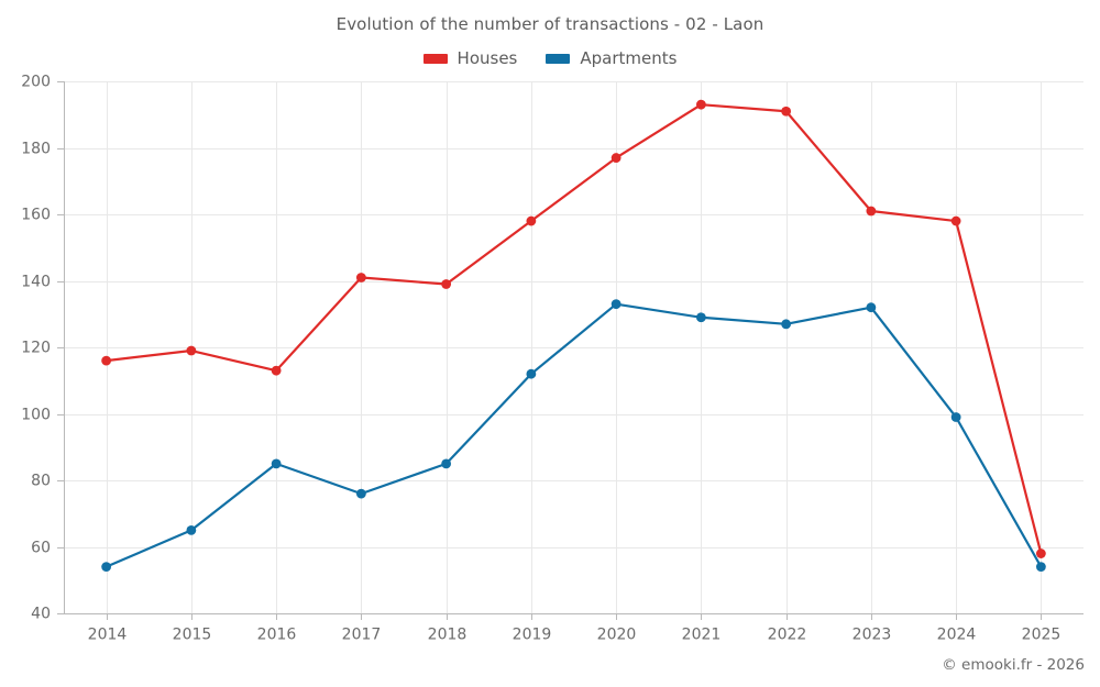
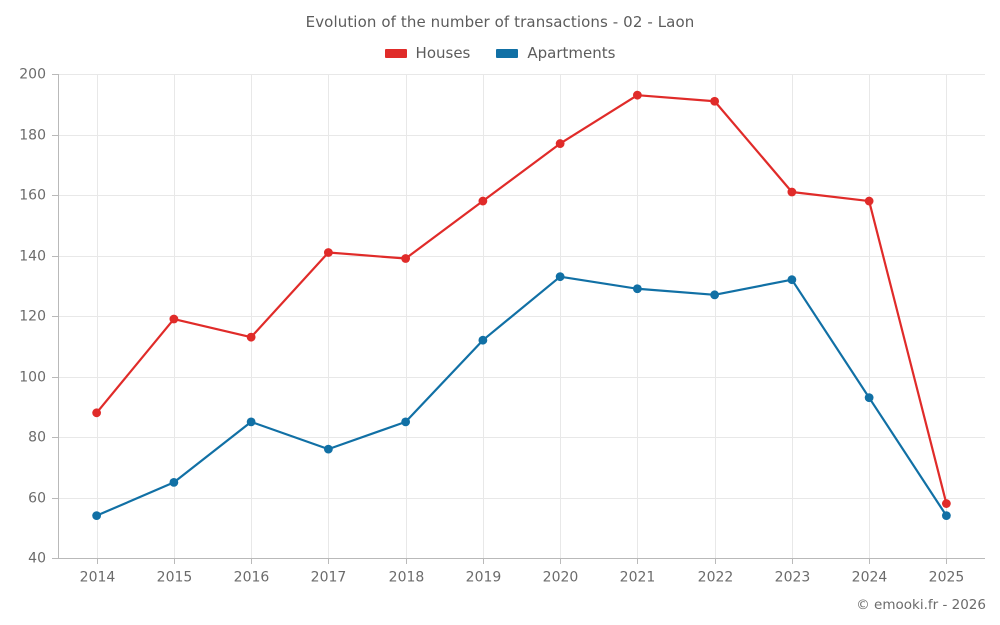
Houses/2014: 116 -> 88
Apartments/2024: 99 -> 93
